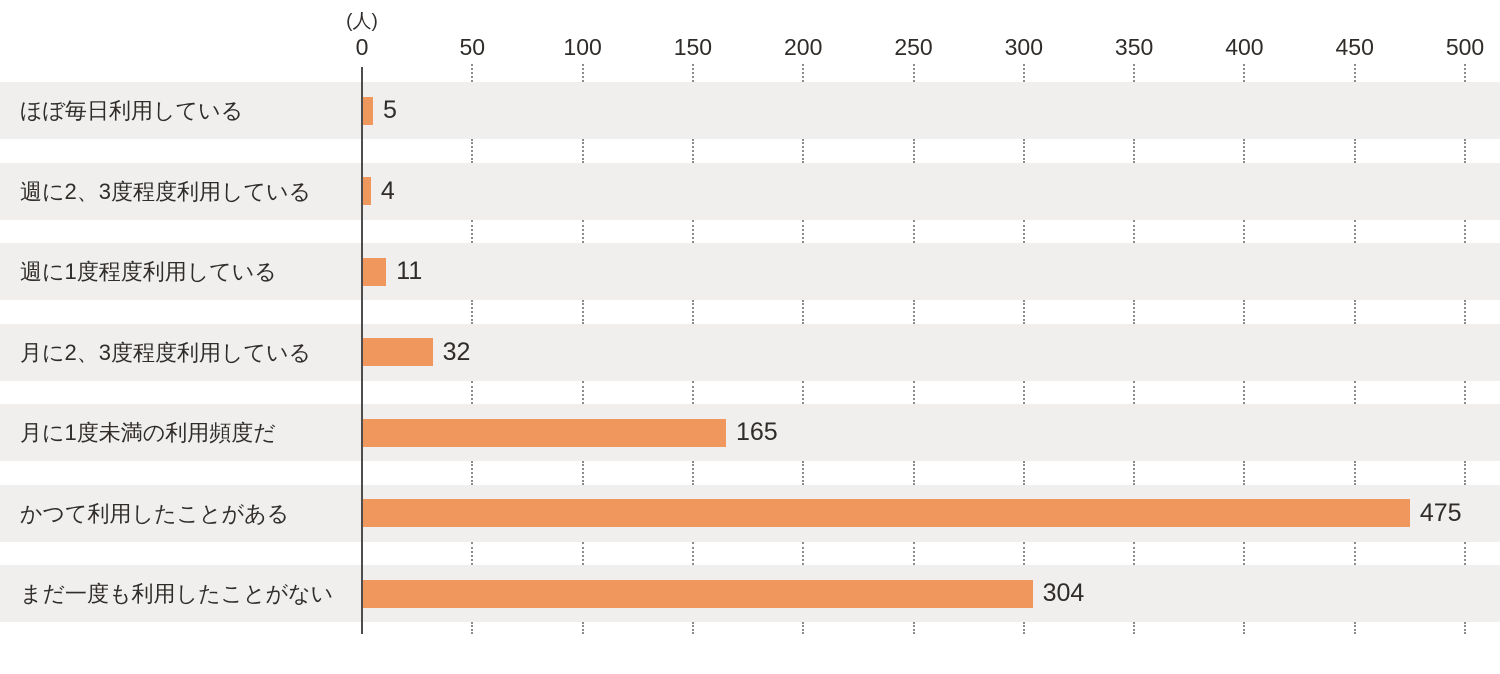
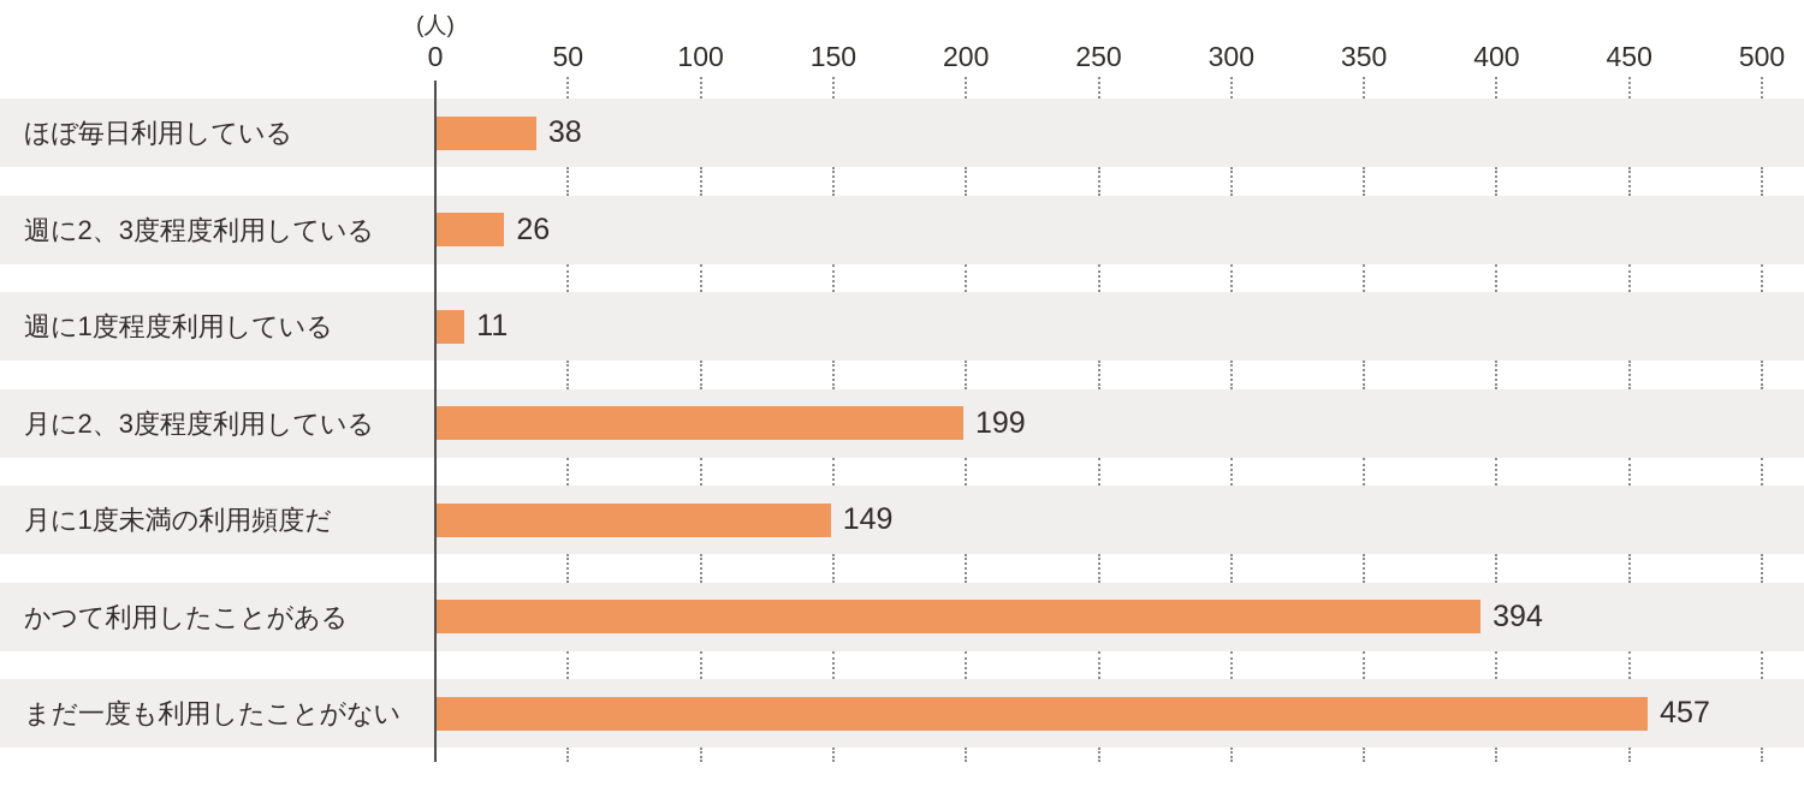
ほぼ毎日利用している: 5 -> 38
週に2、3度程度利用している: 4 -> 26
月に2、3度程度利用している: 32 -> 199
月に1度未満の利用頻度だ: 165 -> 149
かつて利用したことがある: 475 -> 394
まだ一度も利用したことがない: 304 -> 457
